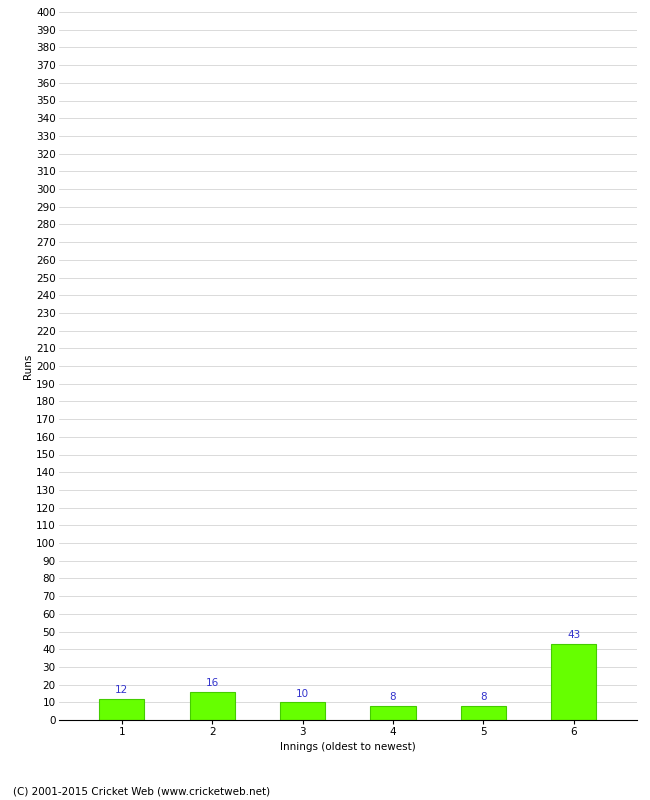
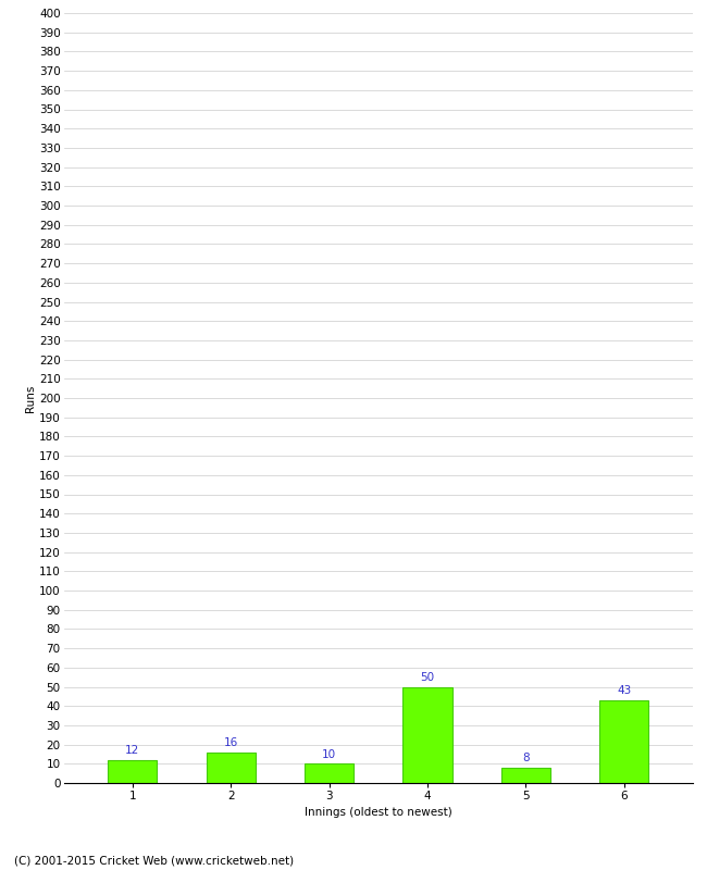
4: 8 -> 50
